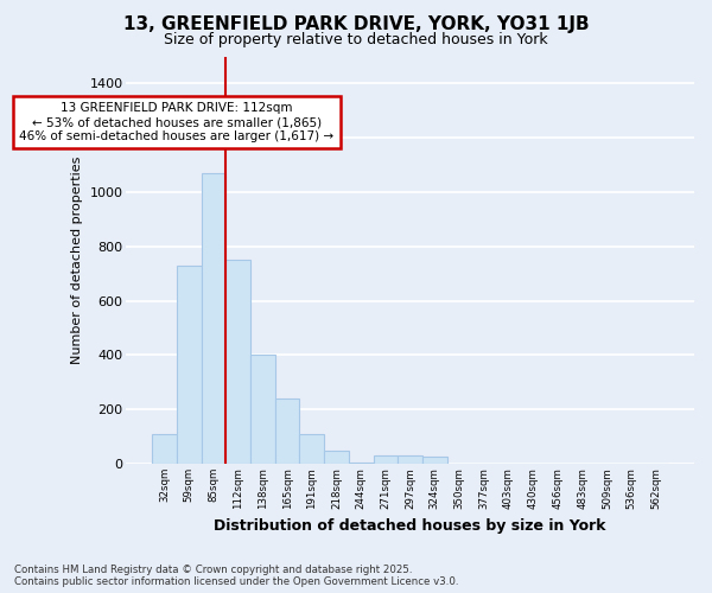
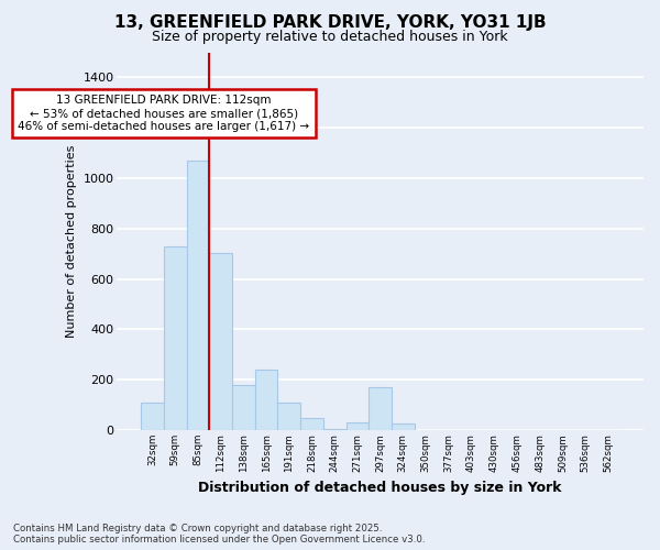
112sqm: 750 -> 705
138sqm: 400 -> 180
297sqm: 30 -> 170
